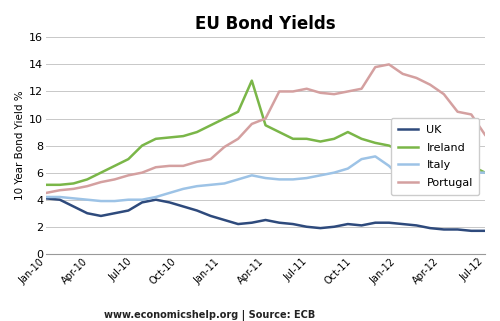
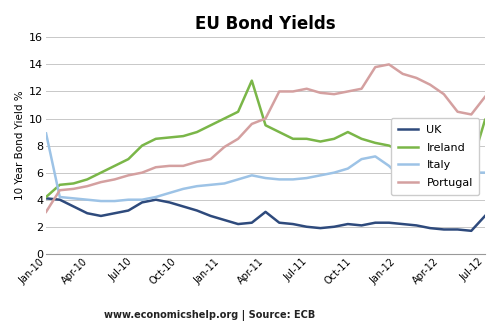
Ireland/Jan-10: 5.1 -> 4.2
Italy/Jan-10: 4.2 -> 8.9
Portugal/Jan-10: 4.5 -> 3.1
UK/Apr-11: 2.5 -> 3.1
UK/Jul-12: 1.7 -> 2.8
Ireland/Jul-12: 6.0 -> 9.9
Portugal/Jul-12: 8.8 -> 11.6
